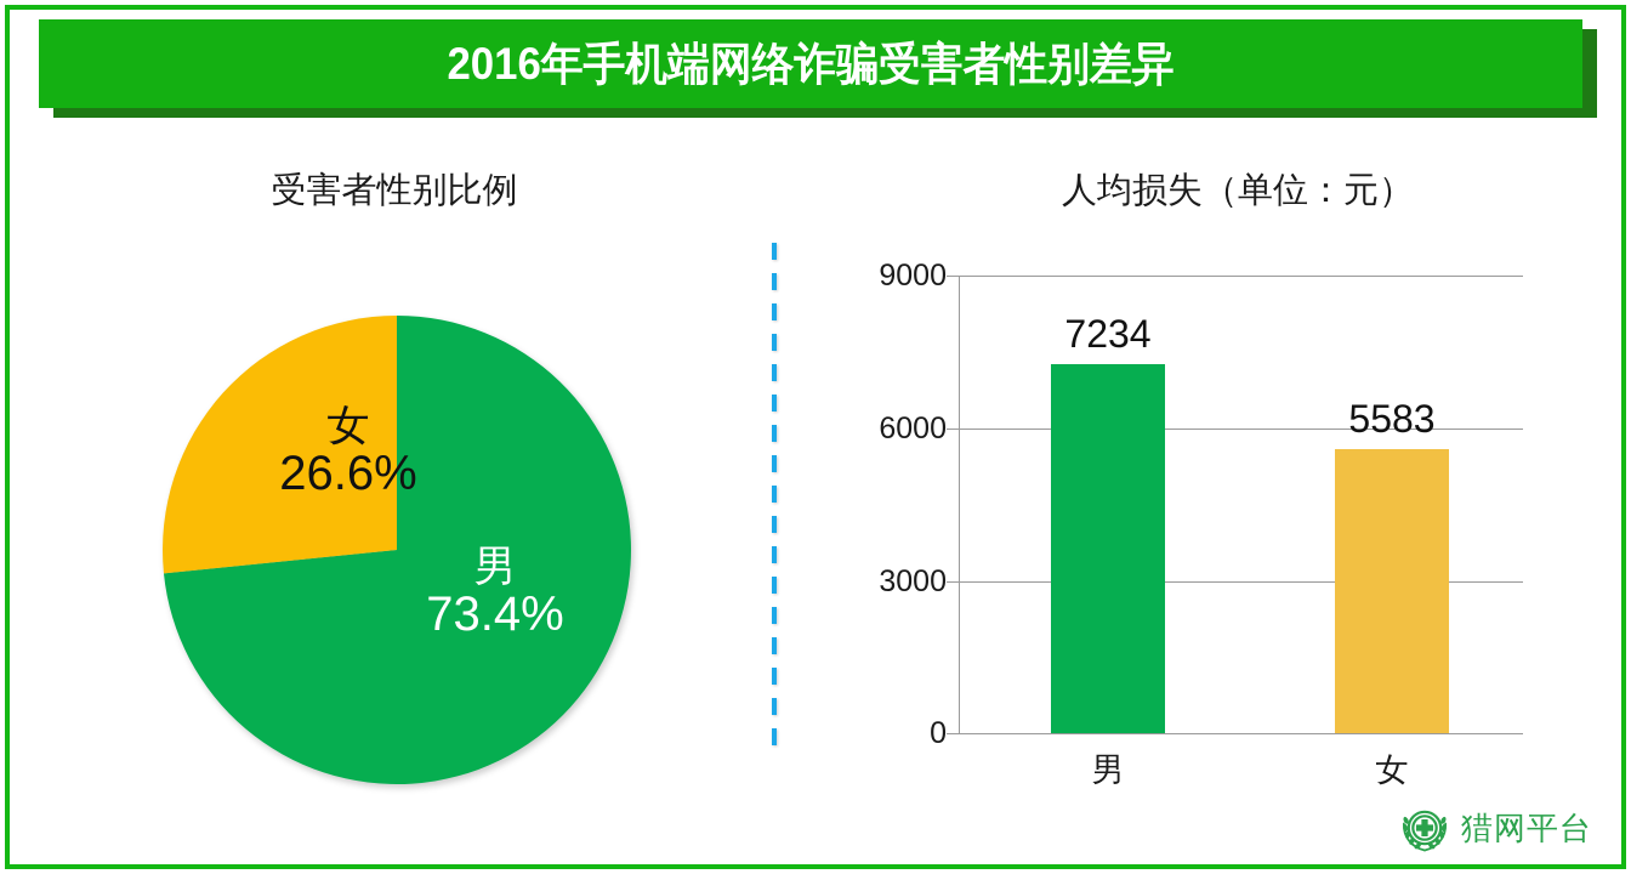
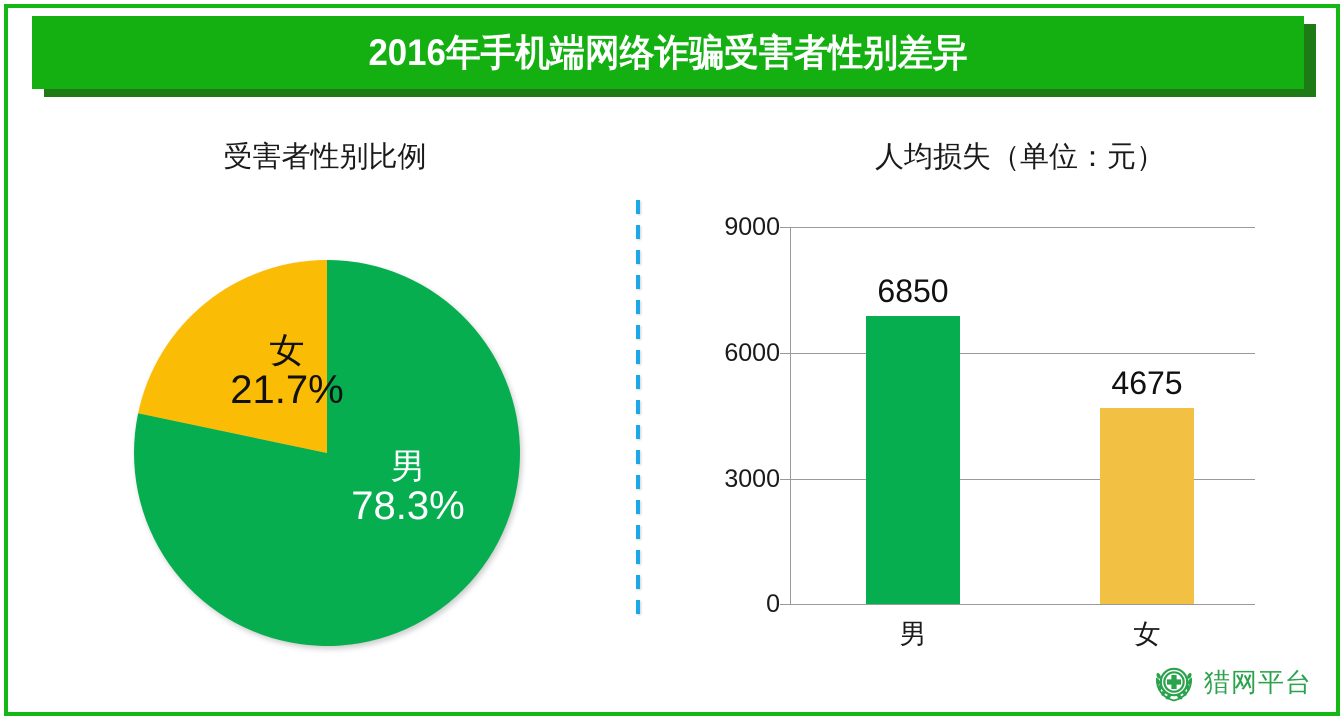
受害者性别比例/男: 73.4% -> 78.3%
受害者性别比例/女: 26.6% -> 21.7%
人均损失（单位：元）/男: 7234 -> 6850
人均损失（单位：元）/女: 5583 -> 4675
